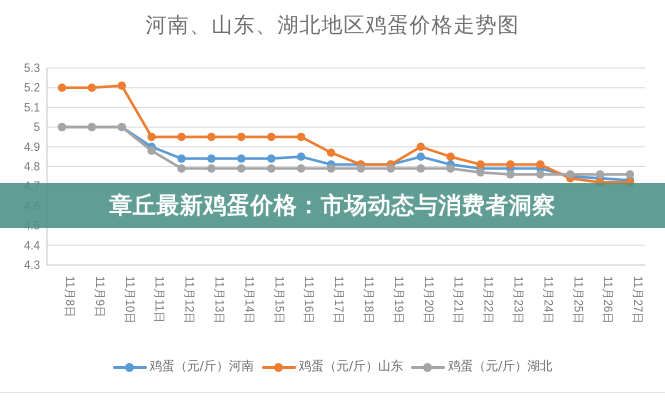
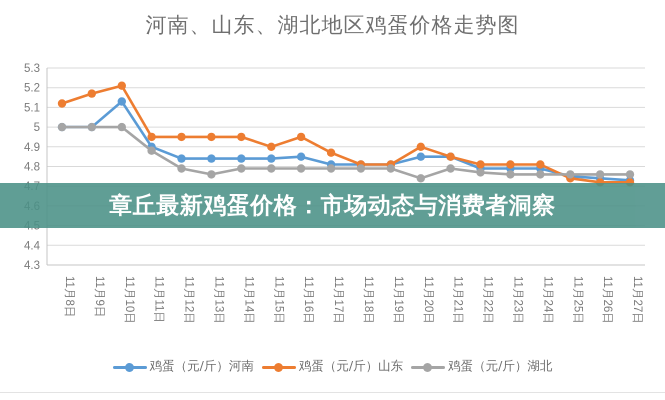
鸡蛋（元/斤）山东/11月8日: 5.20 -> 5.12
鸡蛋（元/斤）山东/11月9日: 5.20 -> 5.17
鸡蛋（元/斤）河南/11月10日: 5.00 -> 5.13
鸡蛋（元/斤）湖北/11月13日: 4.79 -> 4.76
鸡蛋（元/斤）山东/11月15日: 4.95 -> 4.90
鸡蛋（元/斤）湖北/11月20日: 4.79 -> 4.74
鸡蛋（元/斤）河南/11月21日: 4.81 -> 4.85
